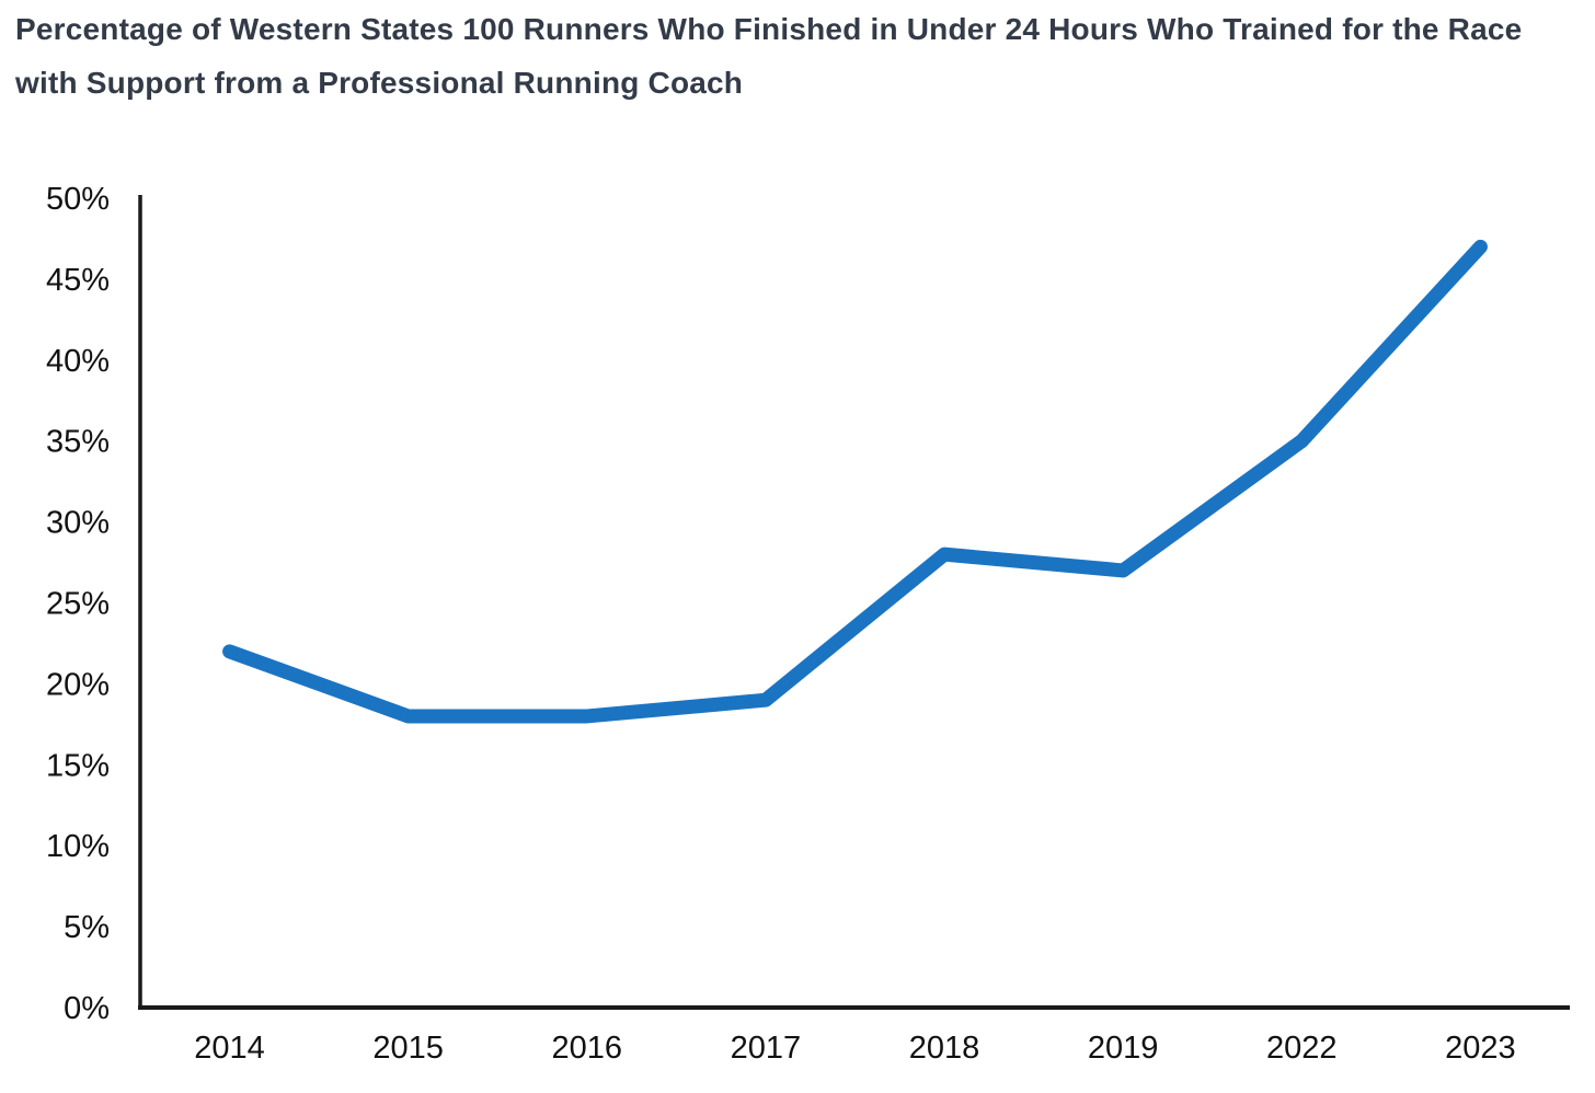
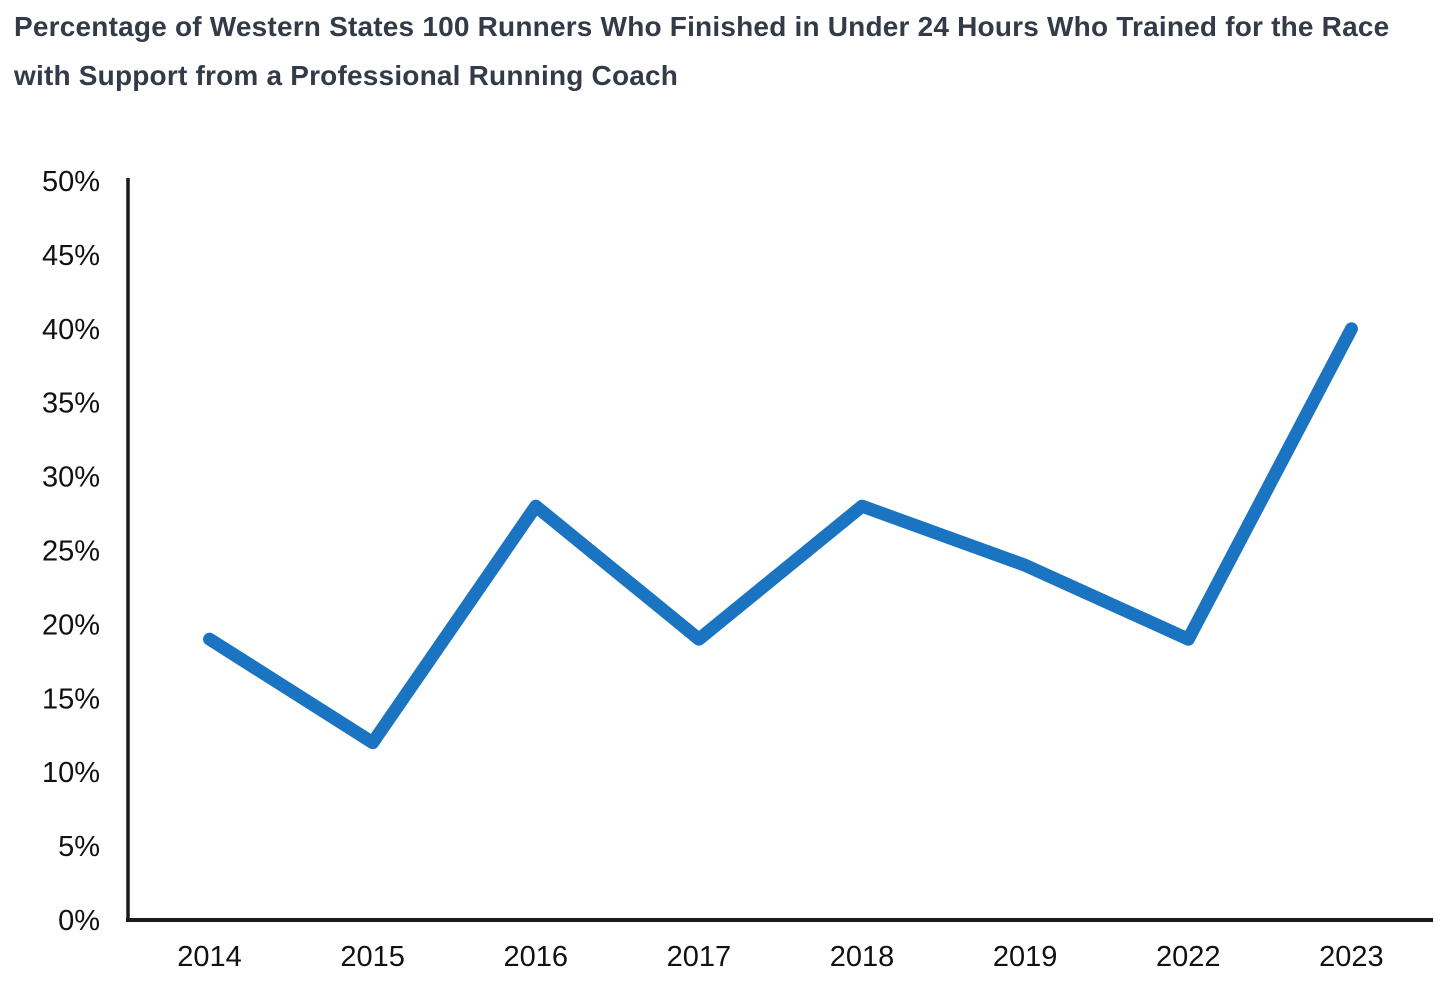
2014: 22% -> 19%
2015: 18% -> 12%
2016: 18% -> 28%
2019: 27% -> 24%
2022: 35% -> 19%
2023: 47% -> 40%
